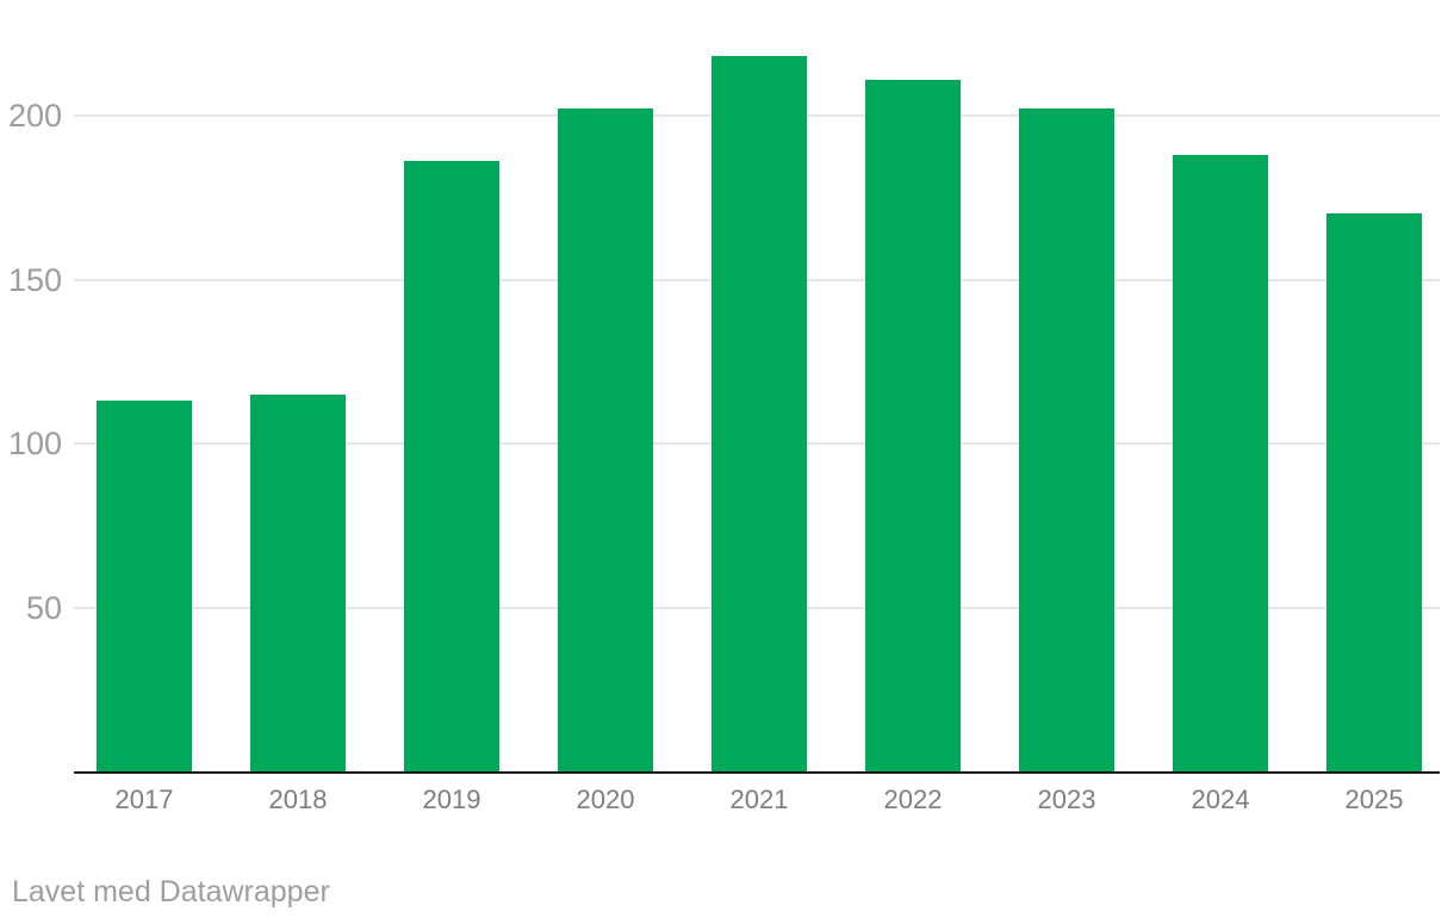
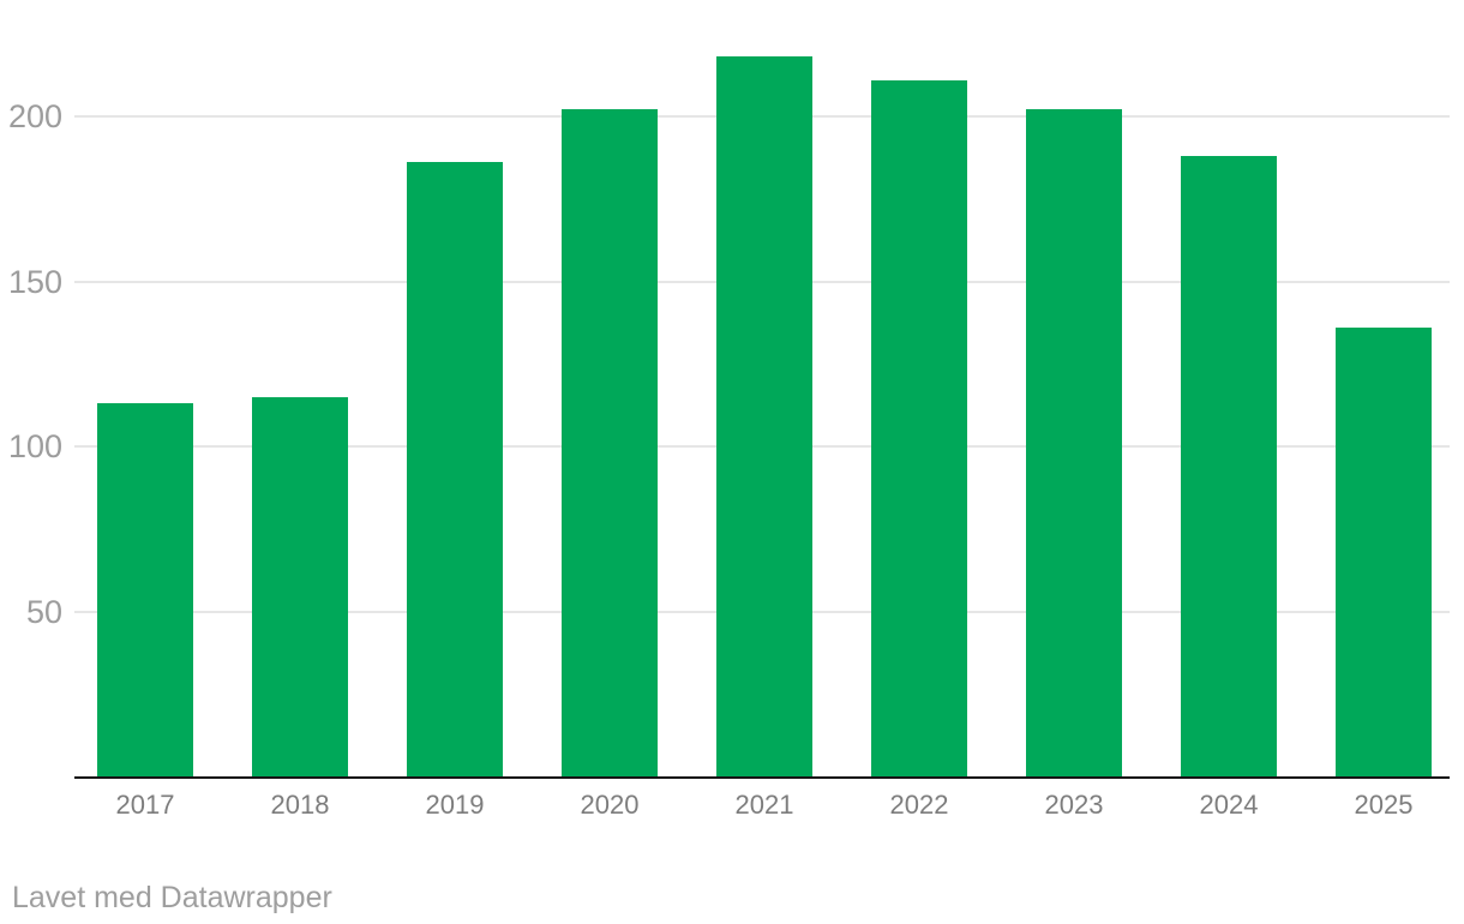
2025: 170 -> 136
